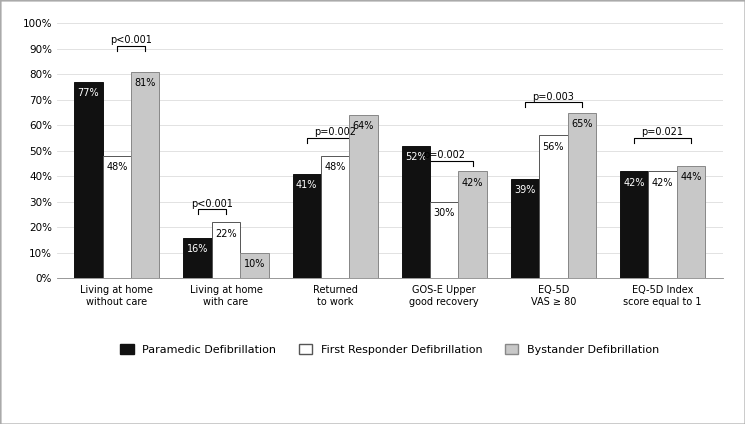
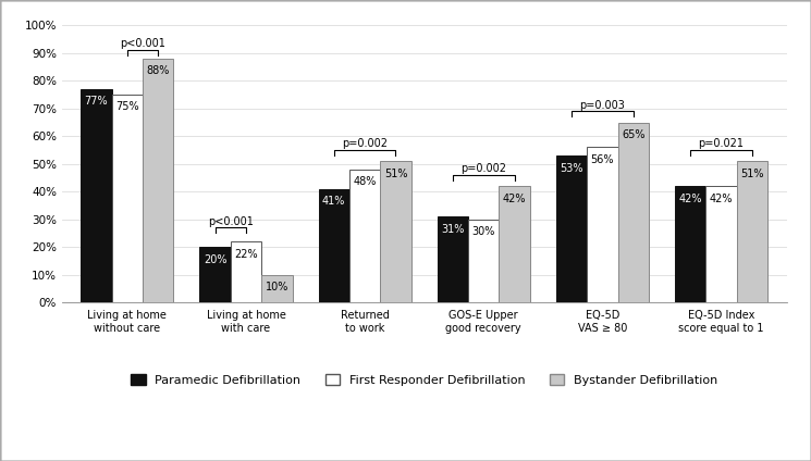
First Responder Defibrillation/Living at home without care: 48% -> 75%
Bystander Defibrillation/Living at home without care: 81% -> 88%
Paramedic Defibrillation/Living at home with care: 16% -> 20%
Bystander Defibrillation/Returned to work: 64% -> 51%
Paramedic Defibrillation/GOS-E Upper good recovery: 52% -> 31%
Paramedic Defibrillation/EQ-5D VAS ≥ 80: 39% -> 53%
Bystander Defibrillation/EQ-5D Index score equal to 1: 44% -> 51%
